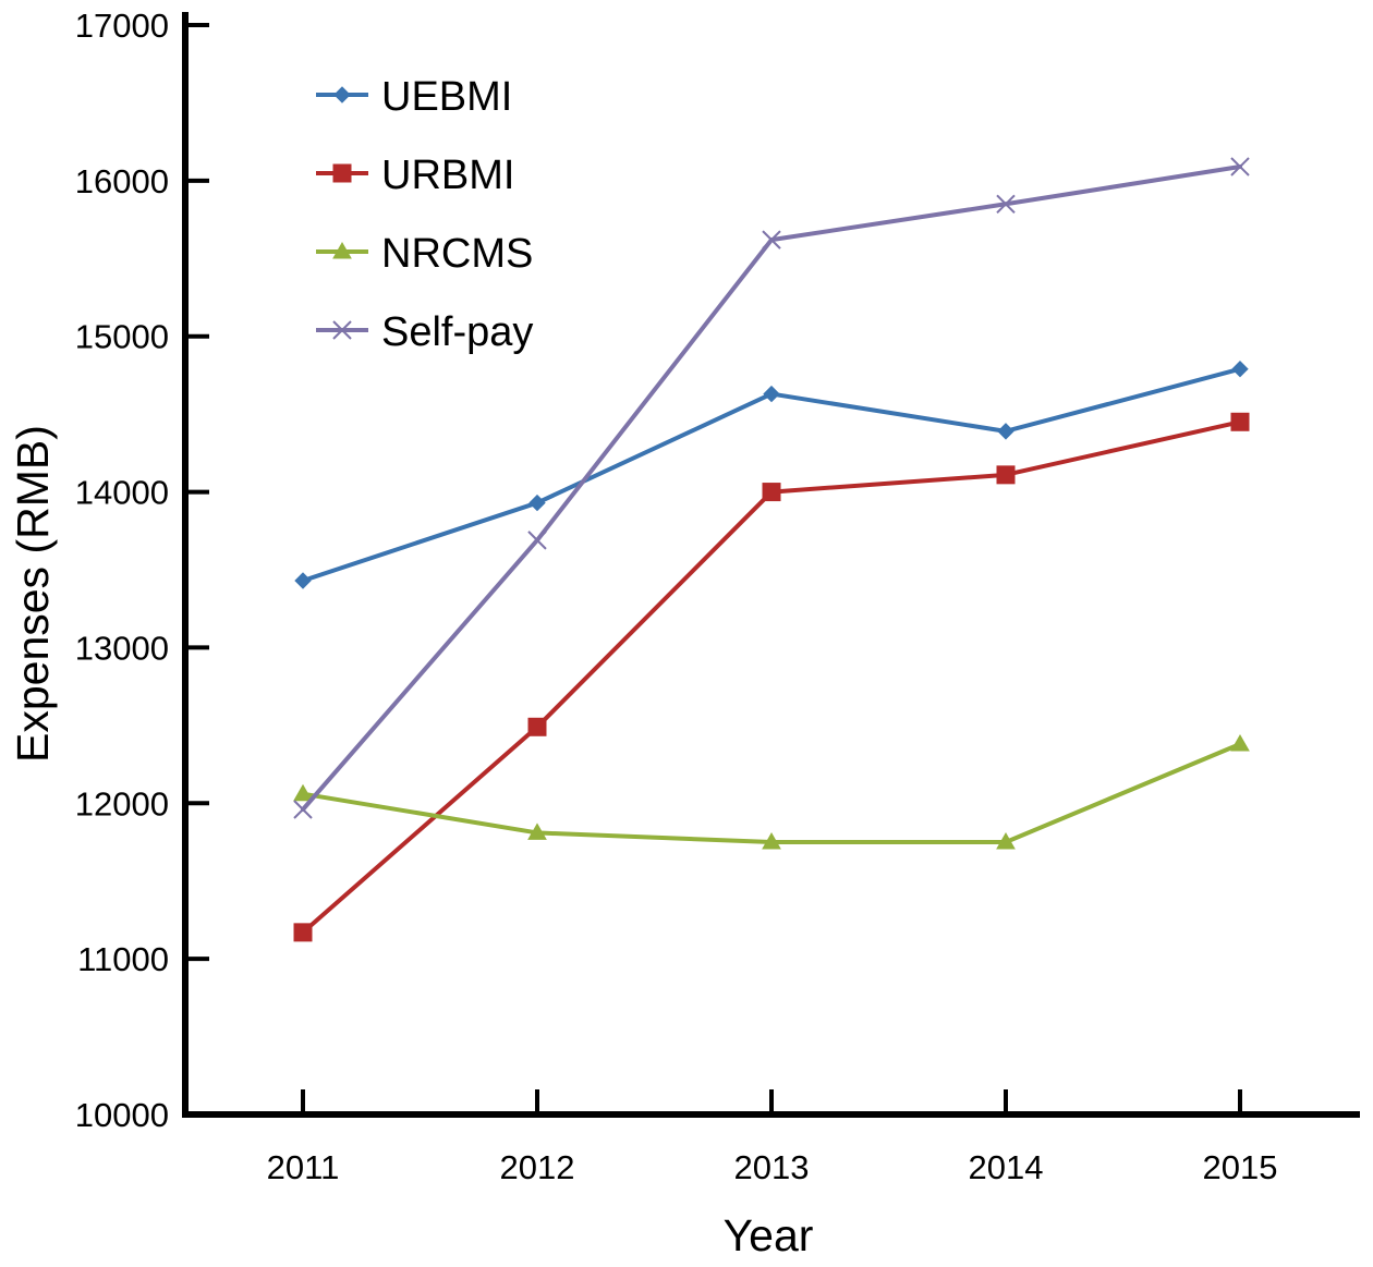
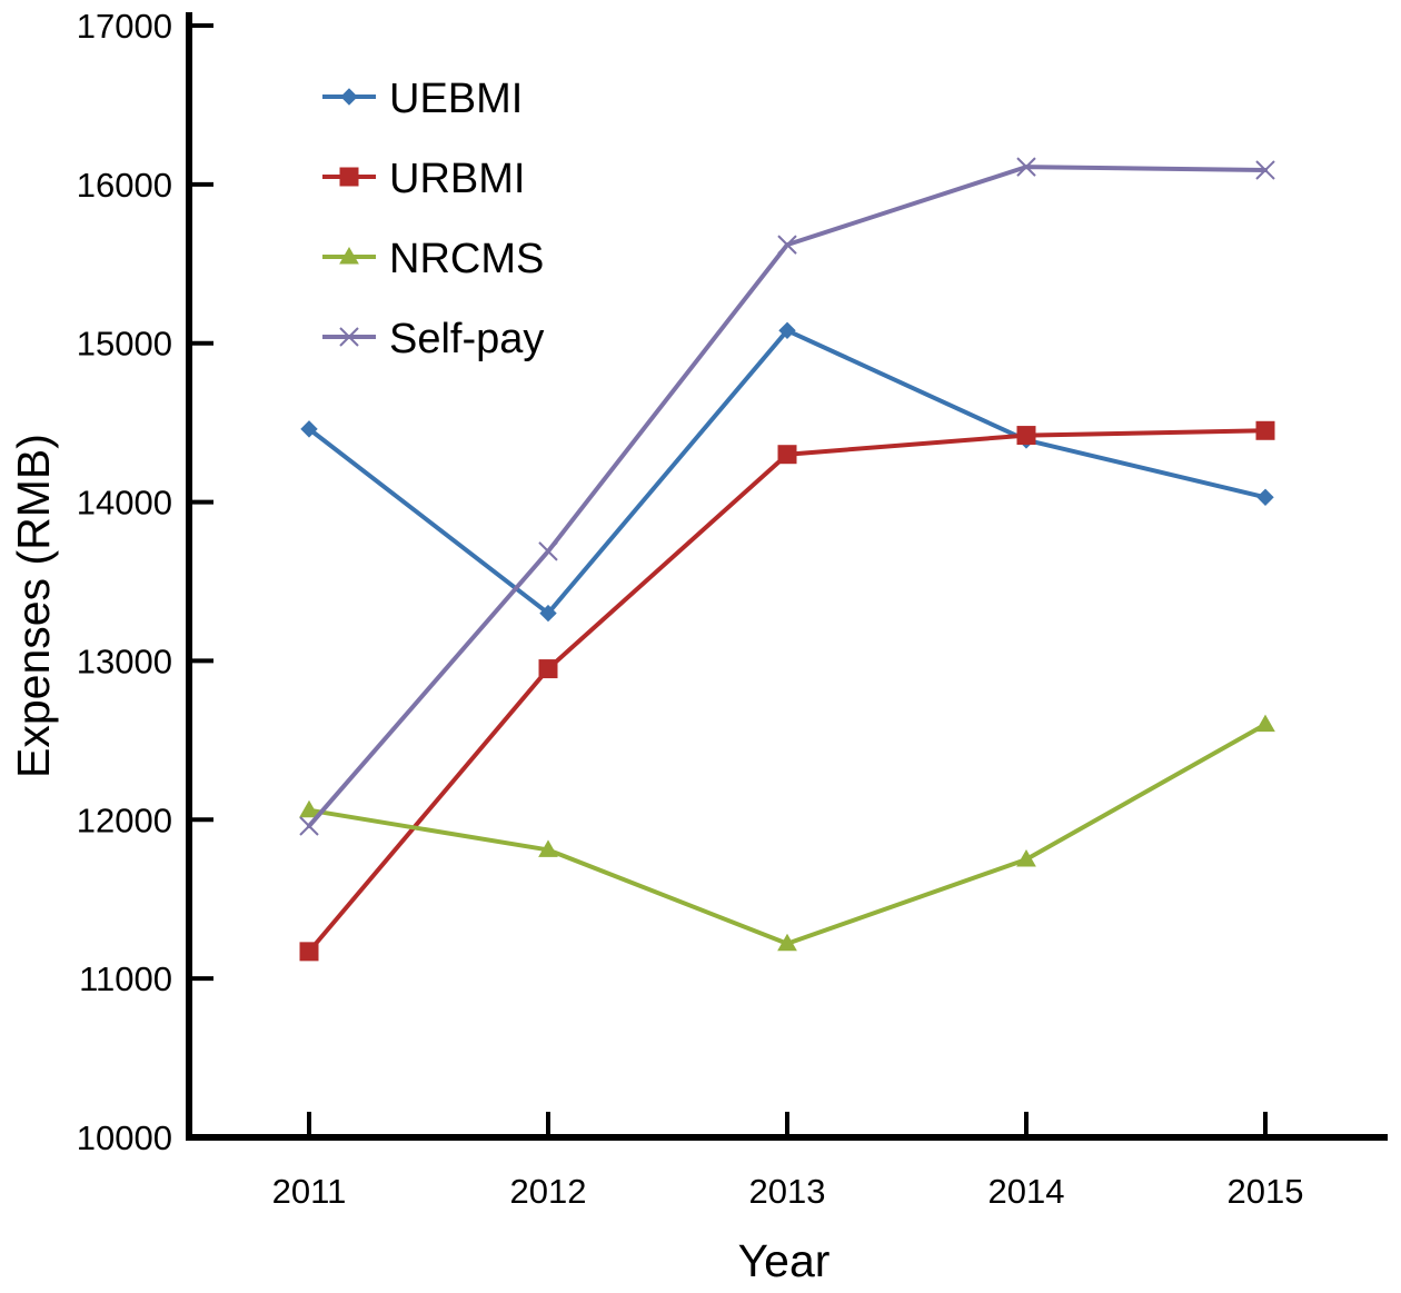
UEBMI/2011: 13430 -> 14460
UEBMI/2012: 13930 -> 13300
URBMI/2012: 12490 -> 12950
UEBMI/2013: 14630 -> 15080
URBMI/2013: 14000 -> 14300
NRCMS/2013: 11750 -> 11220
URBMI/2014: 14110 -> 14420
Self-pay/2014: 15850 -> 16110
UEBMI/2015: 14790 -> 14030
NRCMS/2015: 12380 -> 12600
